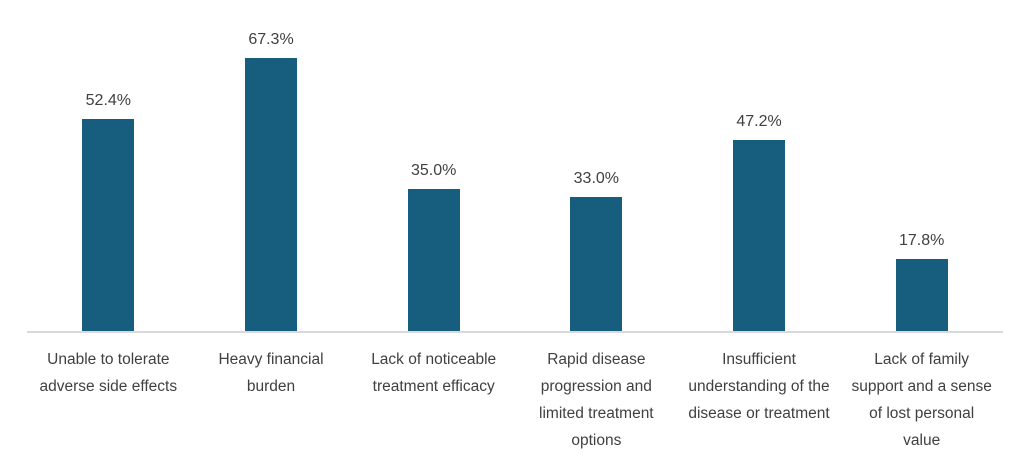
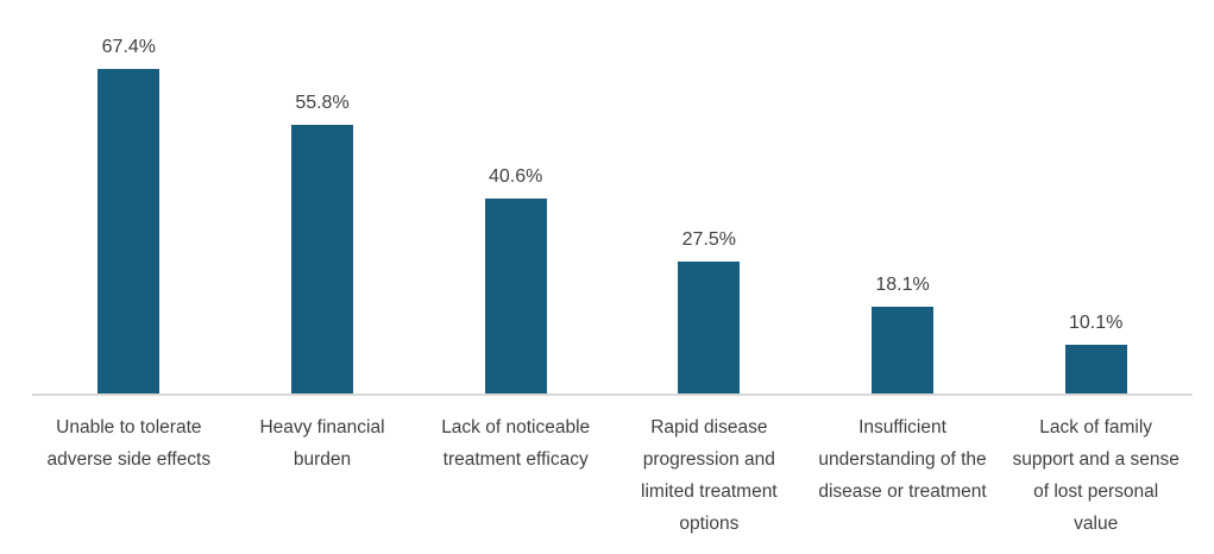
Unable to tolerate adverse side effects: 52.4% -> 67.4%
Heavy financial burden: 67.3% -> 55.8%
Lack of noticeable treatment efficacy: 35.0% -> 40.6%
Rapid disease progression and limited treatment options: 33.0% -> 27.5%
Insufficient understanding of the disease or treatment: 47.2% -> 18.1%
Lack of family support and a sense of lost personal value: 17.8% -> 10.1%
